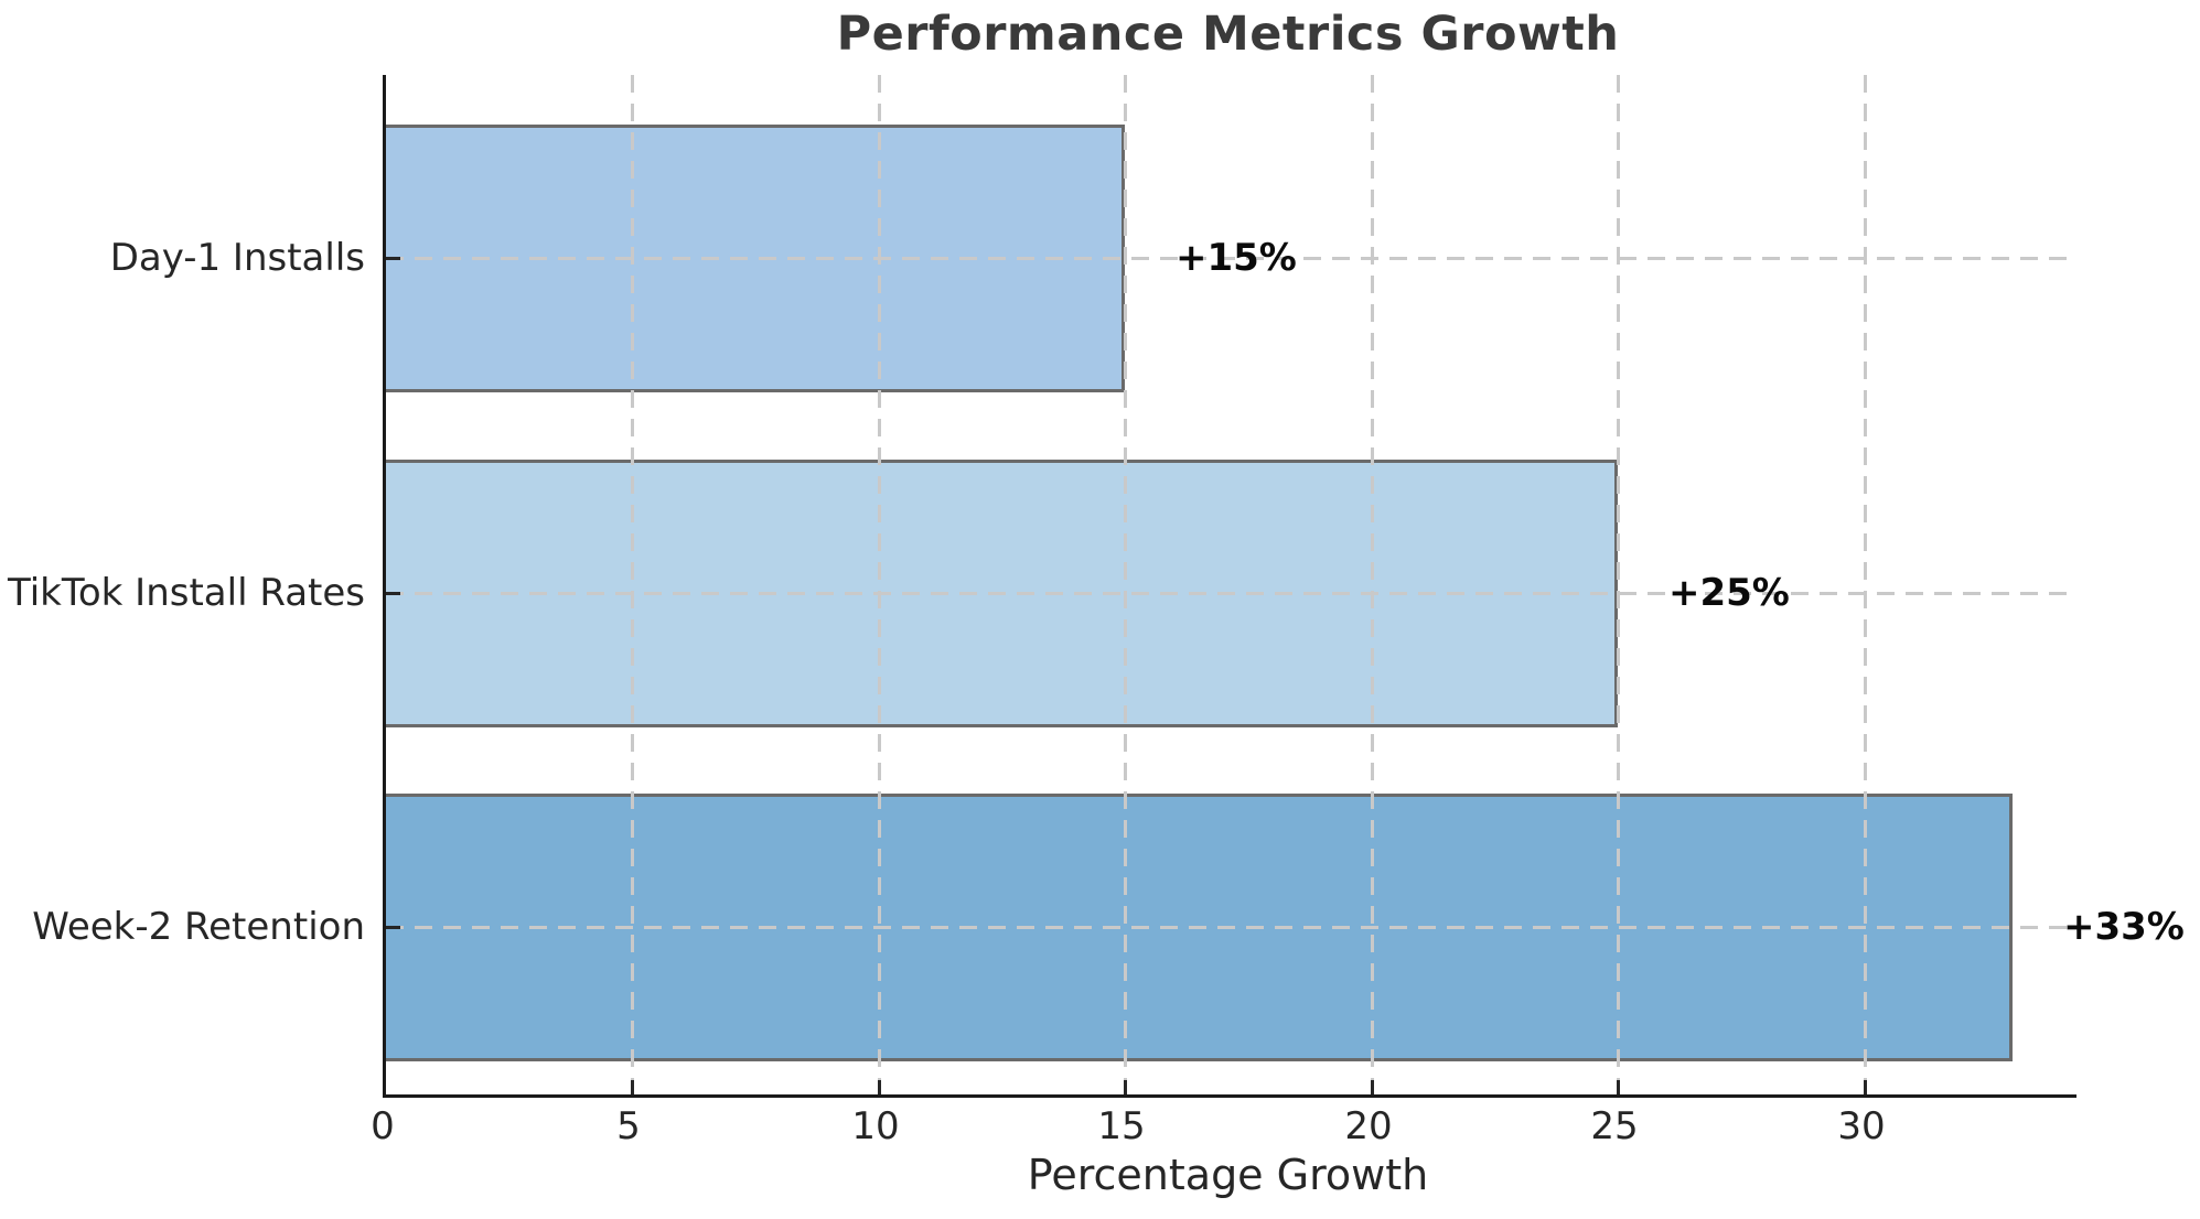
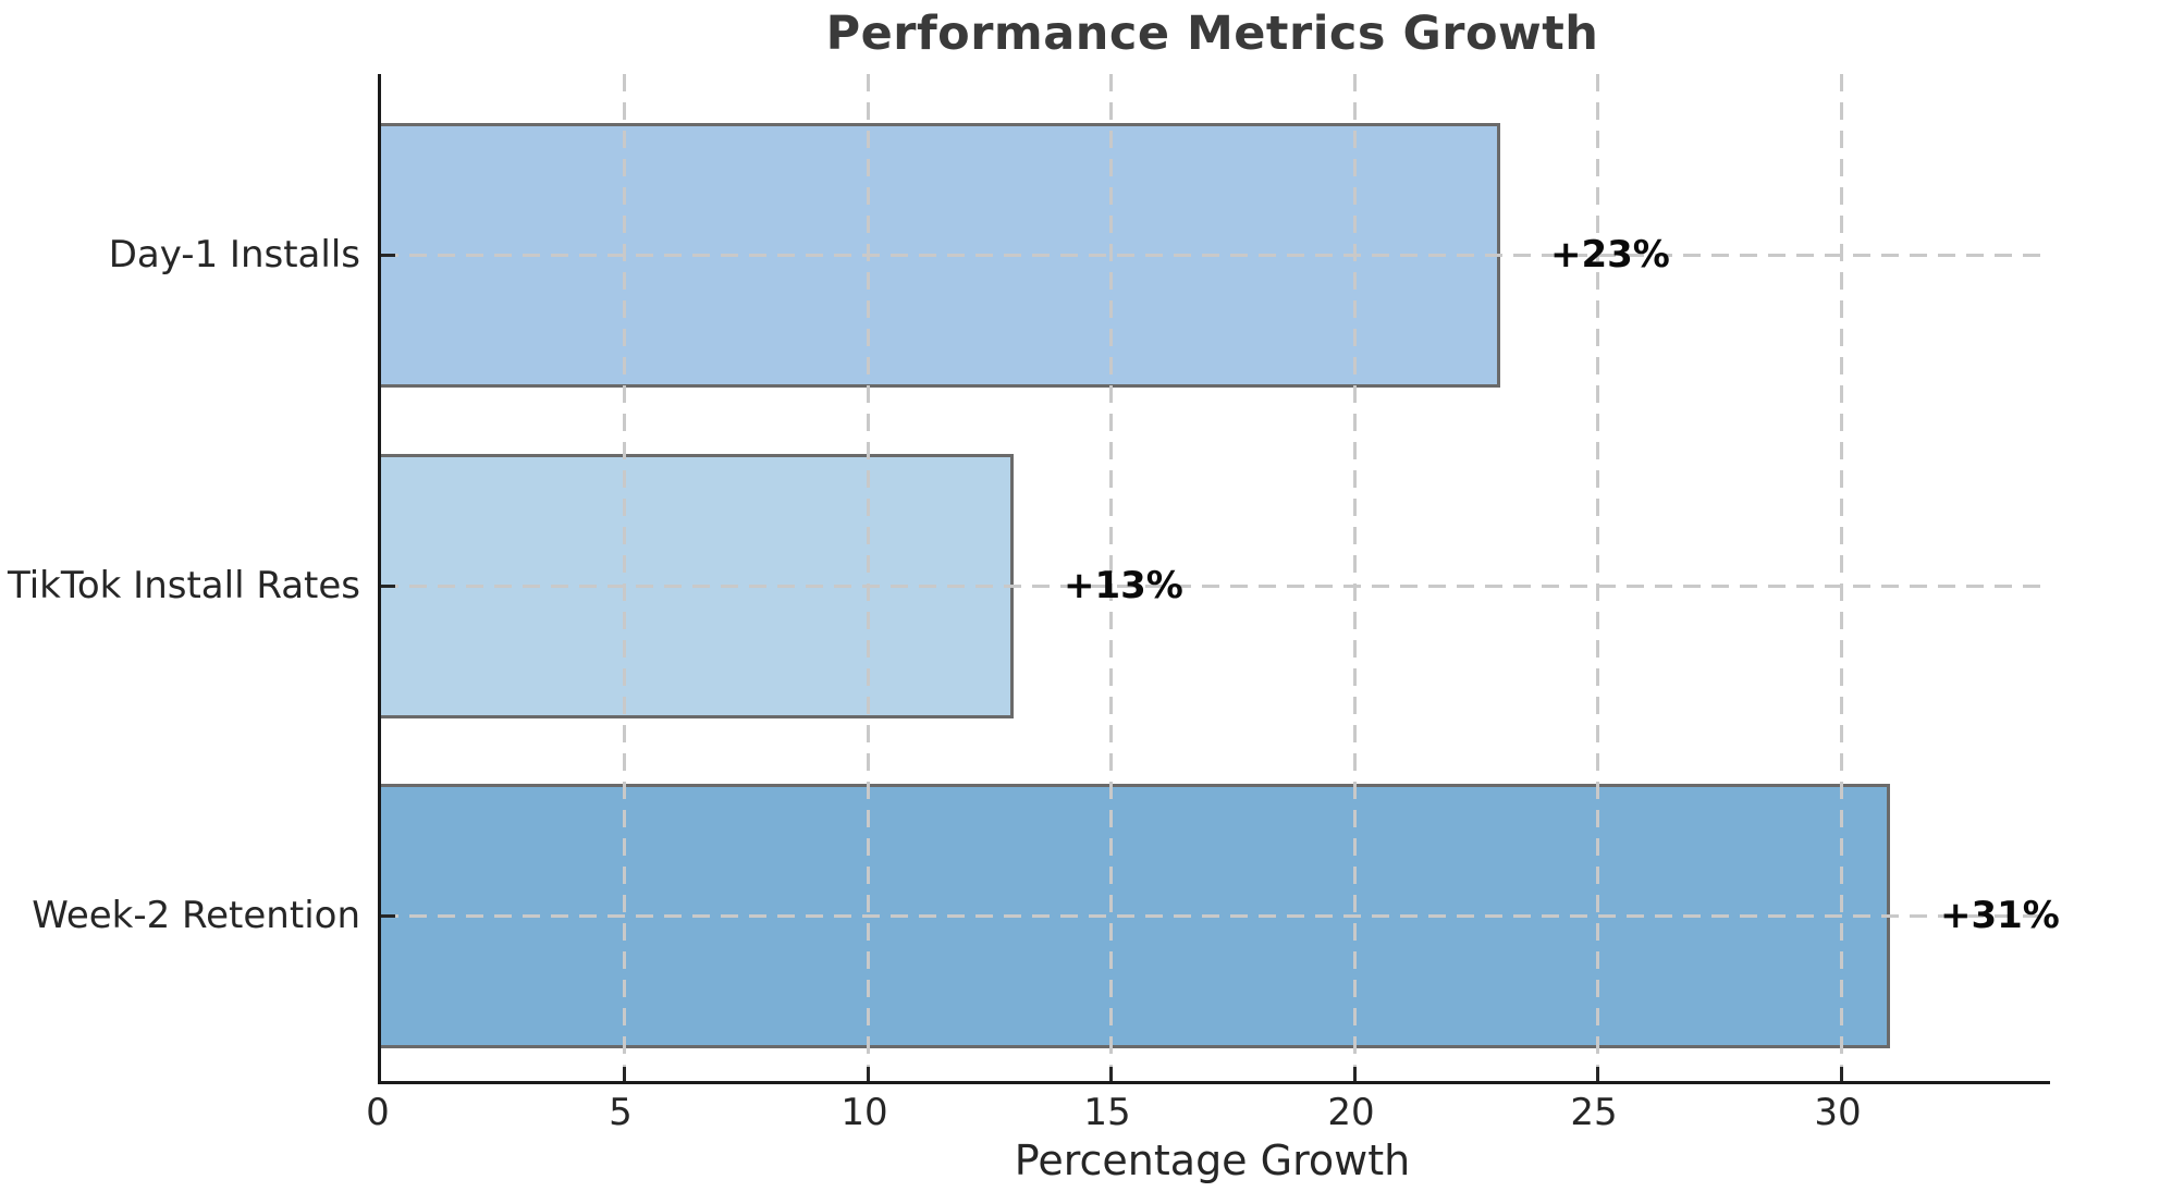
Day-1 Installs: +15% -> +23%
TikTok Install Rates: +25% -> +13%
Week-2 Retention: +33% -> +31%
